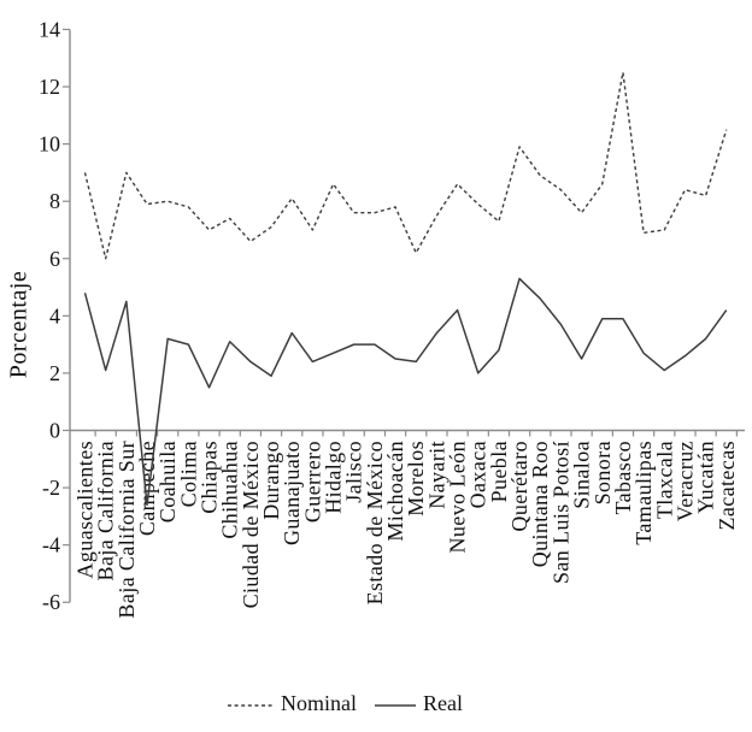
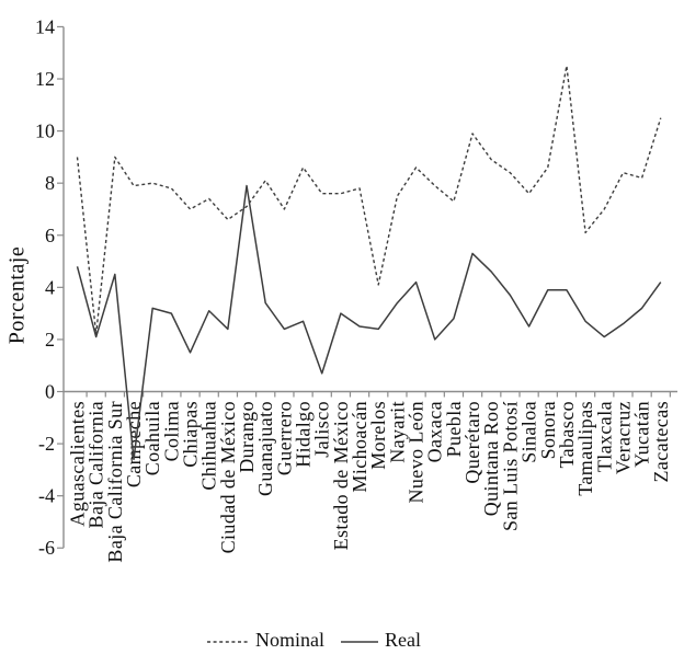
Nominal/Baja California: 6.0 -> 2.2
Real/Durango: 1.9 -> 7.9
Real/Jalisco: 3.0 -> 0.7
Nominal/Morelos: 6.2 -> 4.1
Nominal/Tamaulipas: 6.9 -> 6.1
